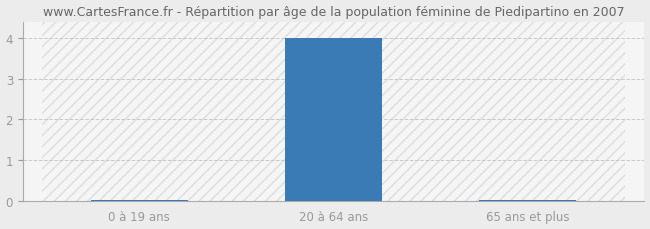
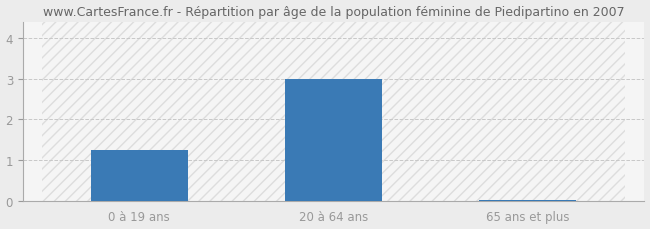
0 à 19 ans: 0.01 -> 1.25
20 à 64 ans: 4.00 -> 3.00
